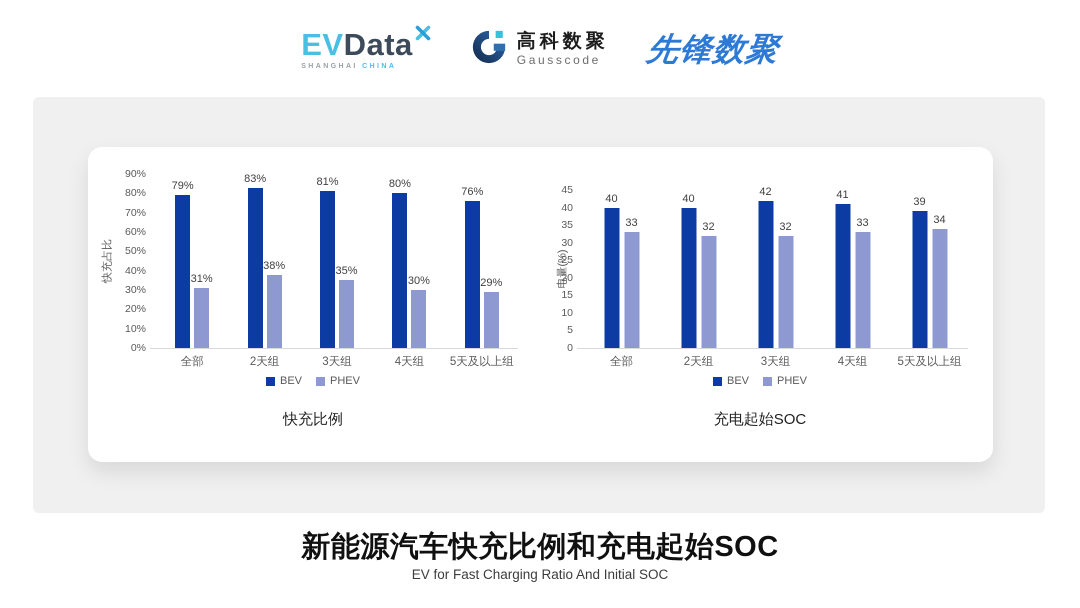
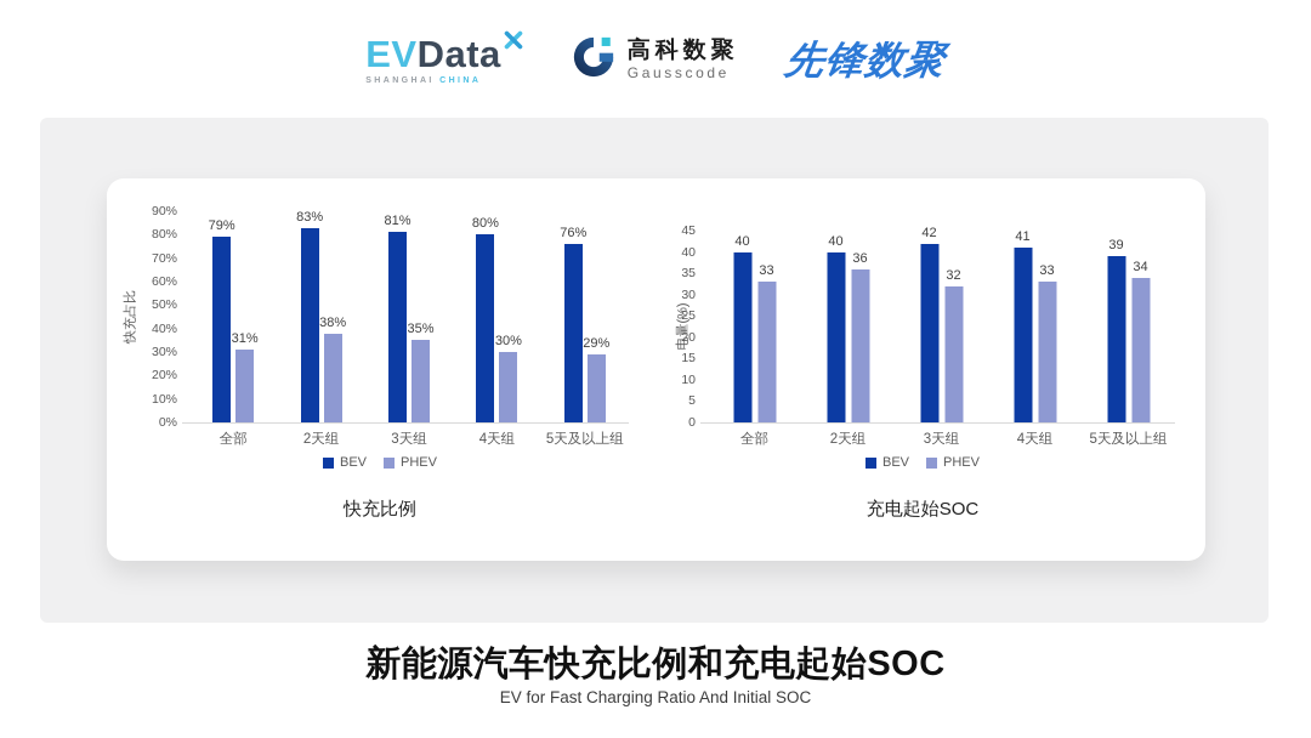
充电起始SOC/PHEV/2天组: 32 -> 36
